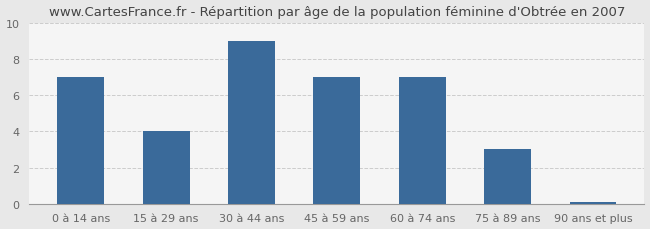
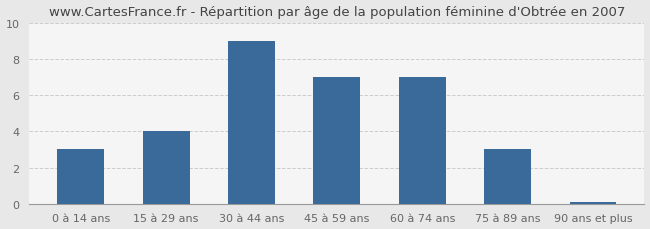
0 à 14 ans: 7.0 -> 3.0
